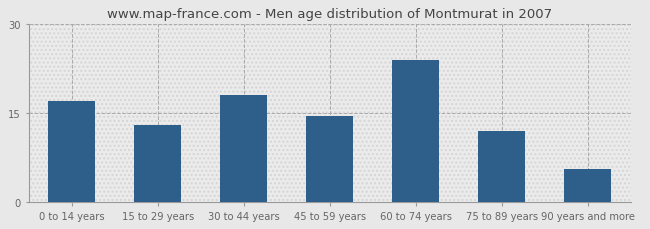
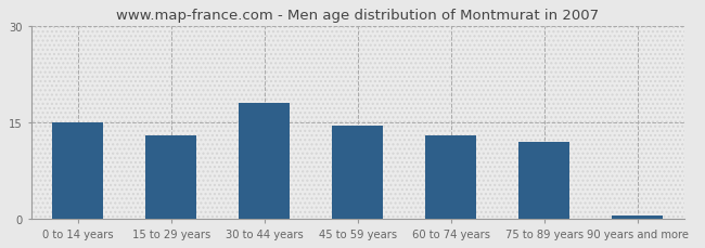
0 to 14 years: 17.0 -> 15.0
60 to 74 years: 24.0 -> 13.0
90 years and more: 5.6 -> 0.5
